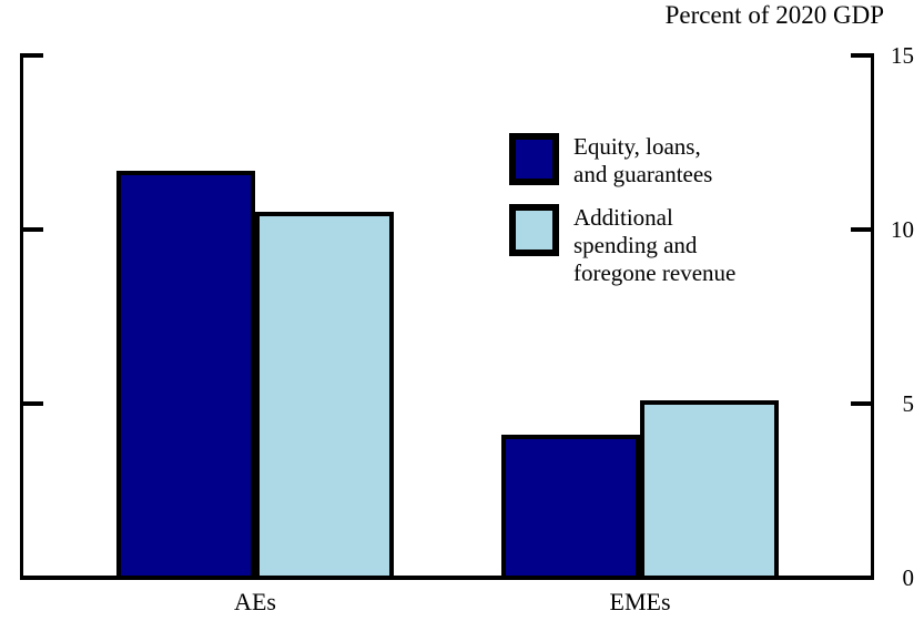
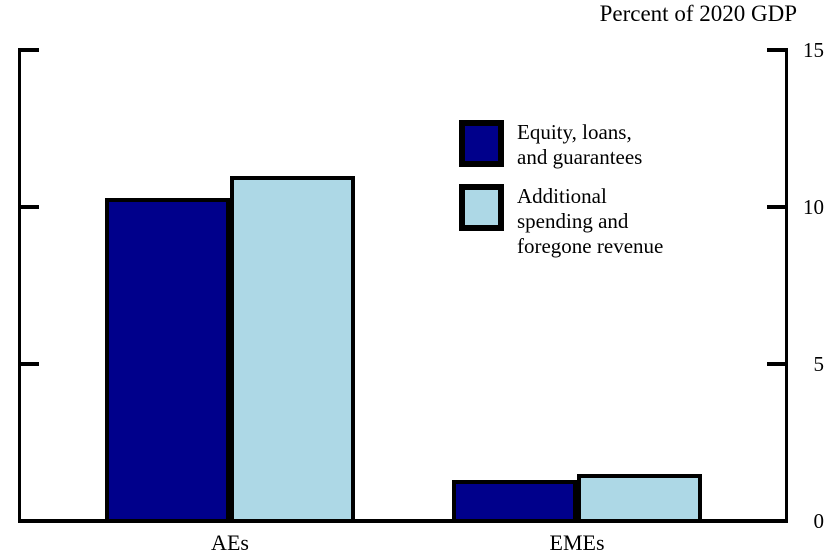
Equity, loans, and guarantees/AEs: 11.7 -> 10.3
Additional spending and foregone revenue/AEs: 10.5 -> 11.0
Equity, loans, and guarantees/EMEs: 4.1 -> 1.3
Additional spending and foregone revenue/EMEs: 5.1 -> 1.5
